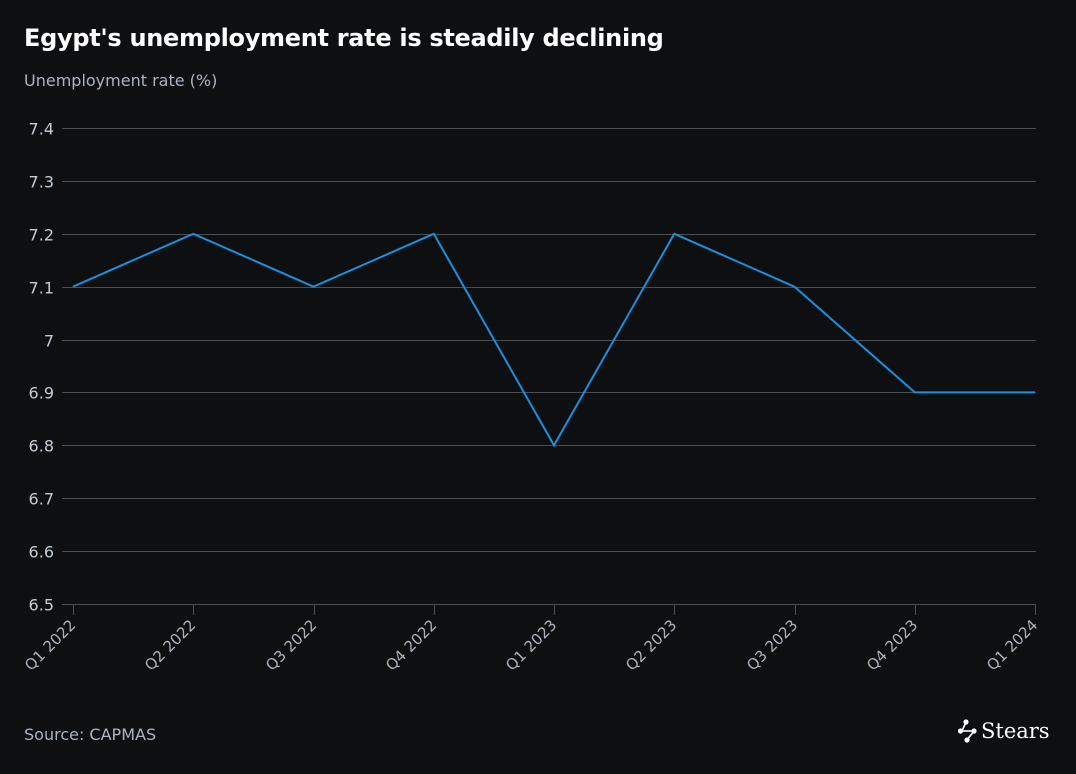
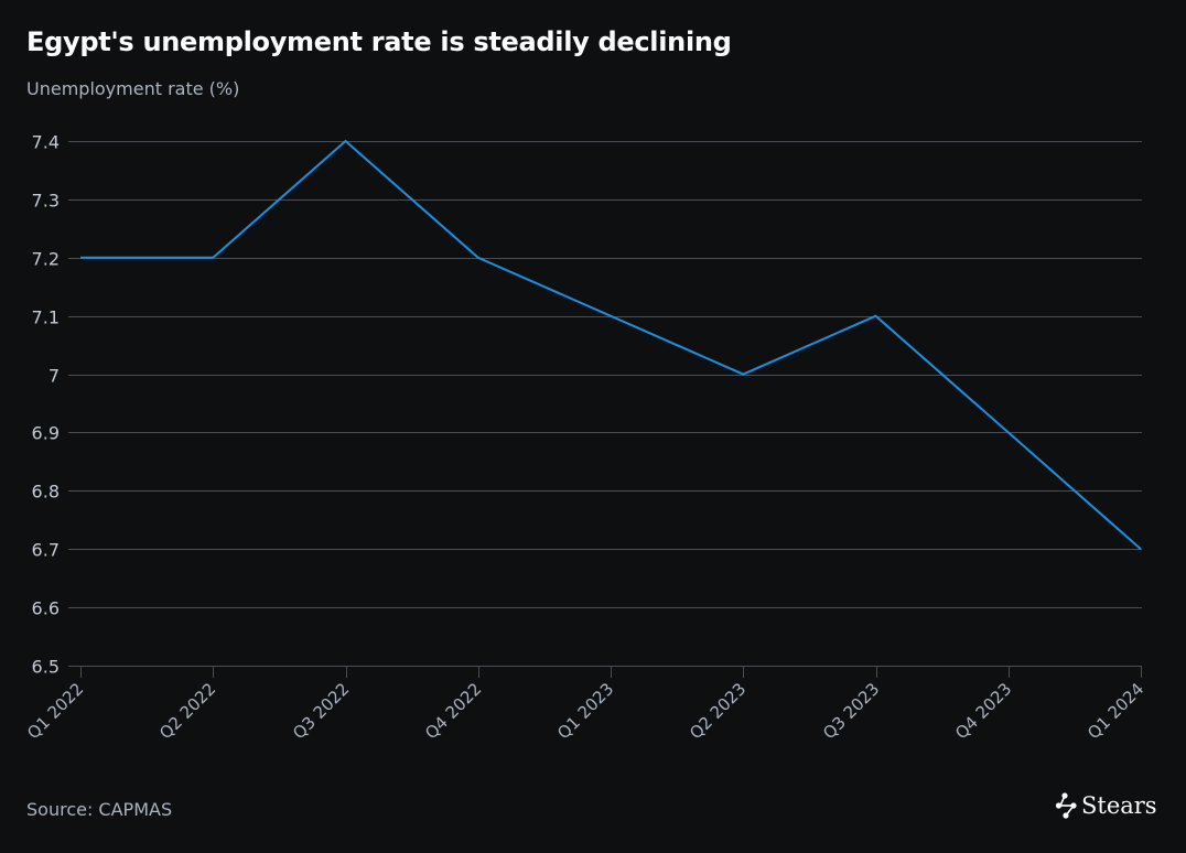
Q1 2022: 7.1 -> 7.2
Q3 2022: 7.1 -> 7.4
Q1 2023: 6.8 -> 7.1
Q2 2023: 7.2 -> 7.0
Q1 2024: 6.9 -> 6.7
